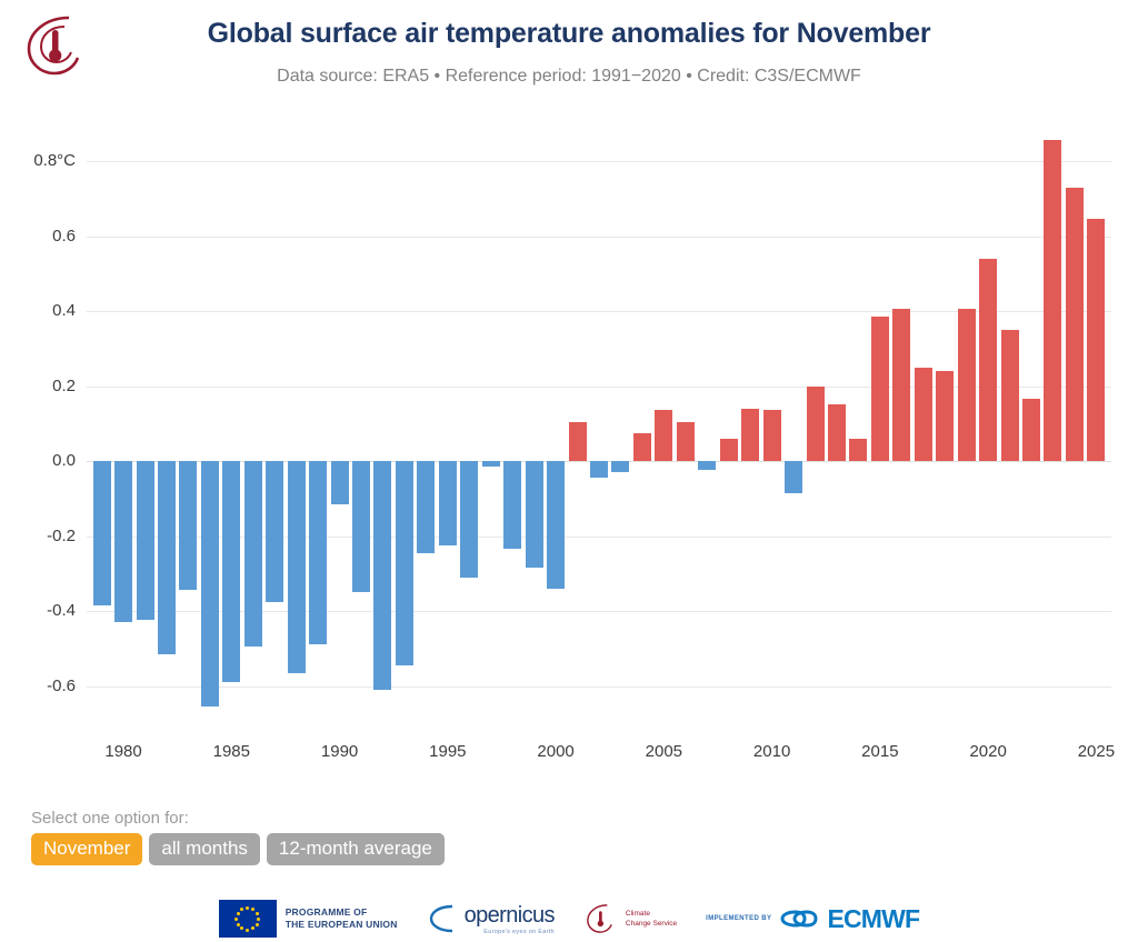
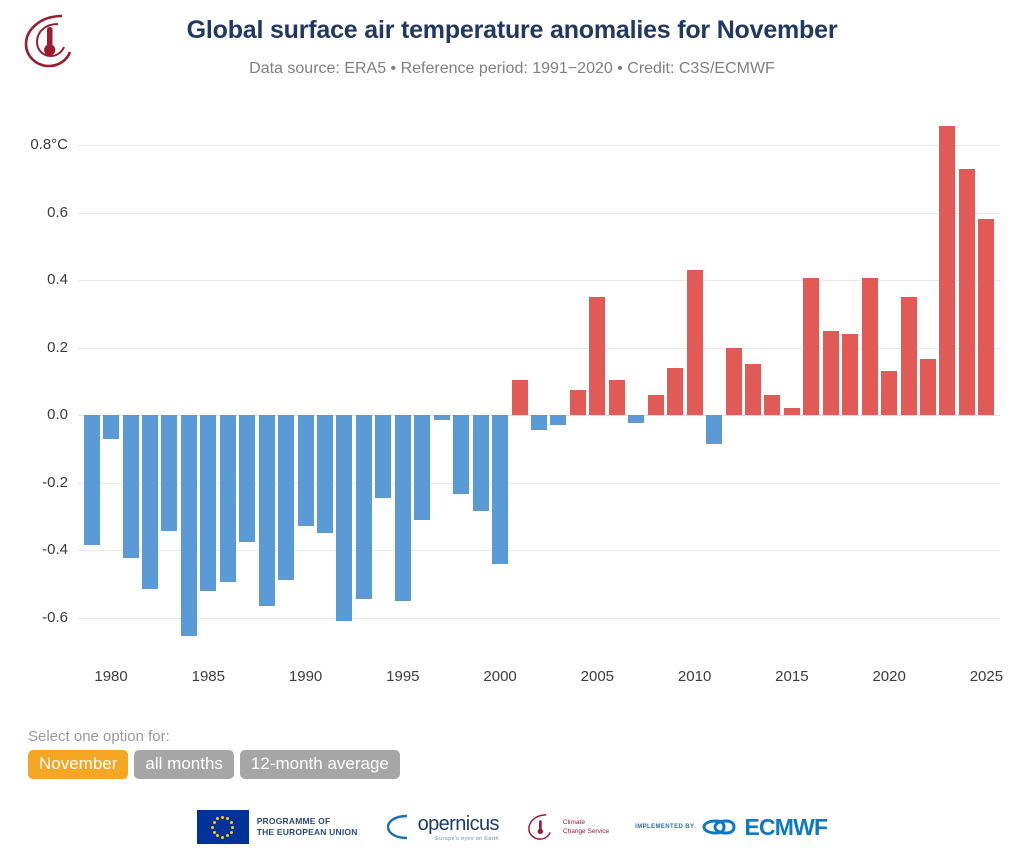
1980: -0.43 -> -0.07
1985: -0.59 -> -0.52
1990: -0.12 -> -0.33
1995: -0.23 -> -0.55
2000: -0.34 -> -0.44
2005: 0.14 -> 0.35
2010: 0.14 -> 0.43
2015: 0.39 -> 0.02
2020: 0.54 -> 0.13
2025: 0.65 -> 0.58
